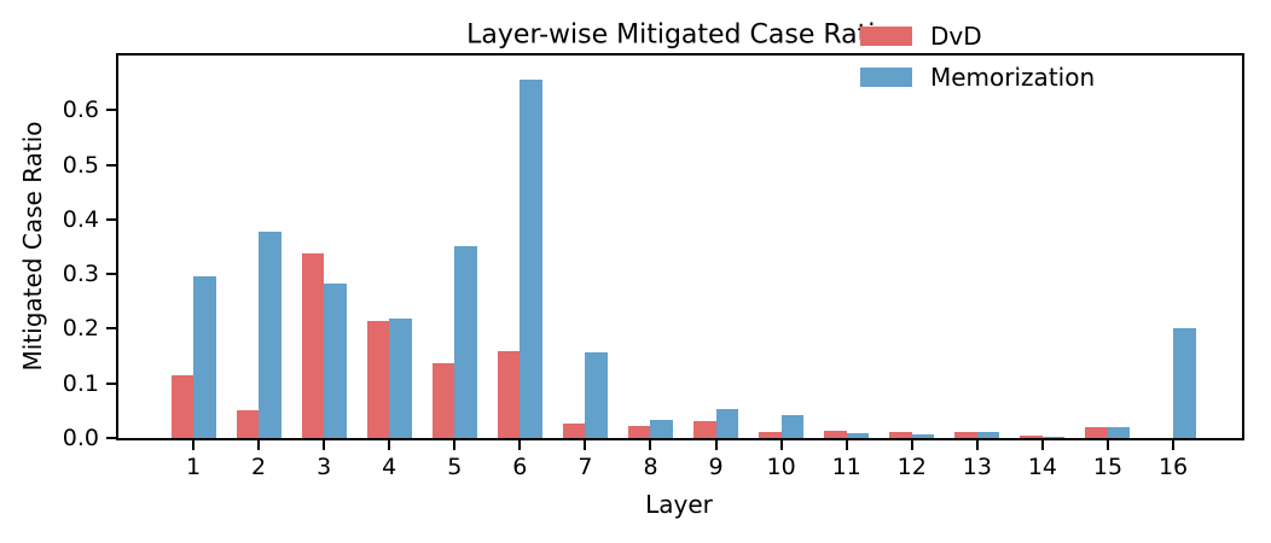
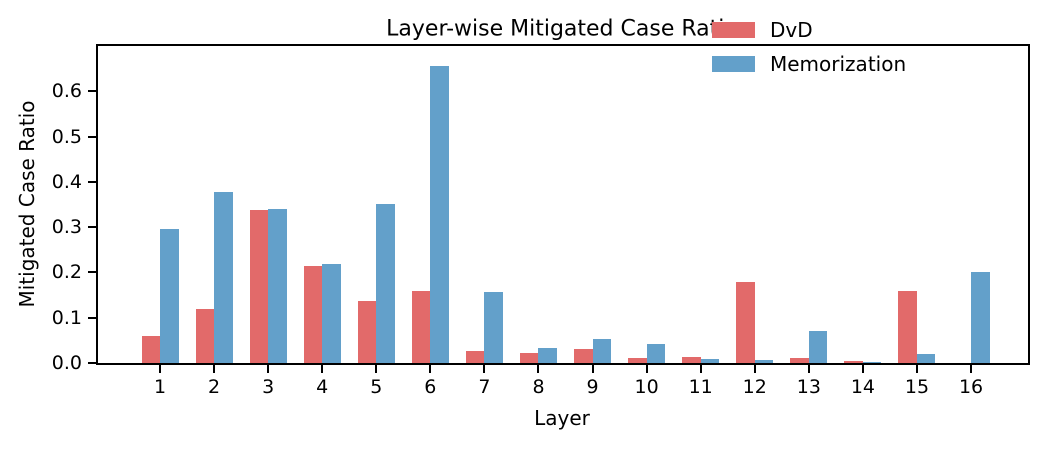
DvD/1: 0.12 -> 0.06
DvD/2: 0.05 -> 0.12
Memorization/3: 0.28 -> 0.34
DvD/12: 0.01 -> 0.18
Memorization/13: 0.01 -> 0.07
DvD/15: 0.02 -> 0.16
